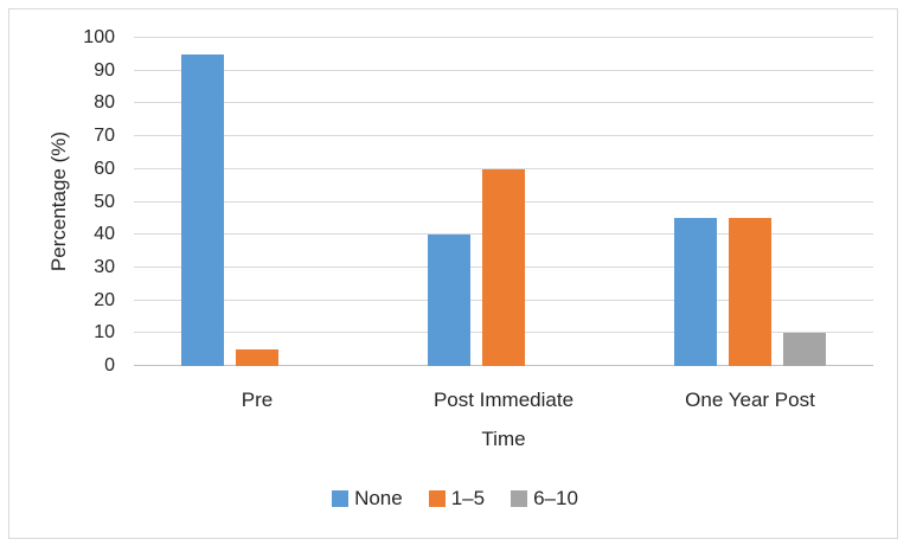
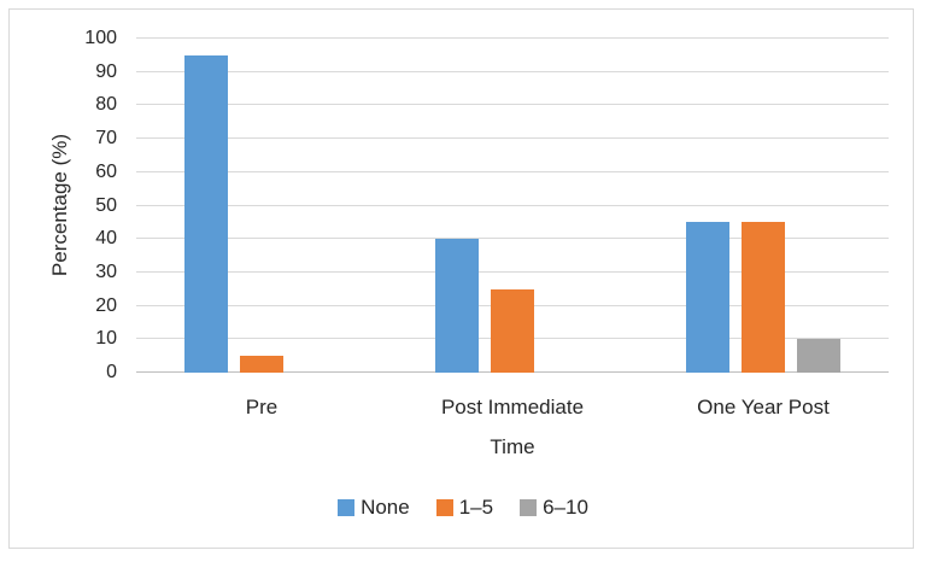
1–5/Post Immediate: 60 -> 25
